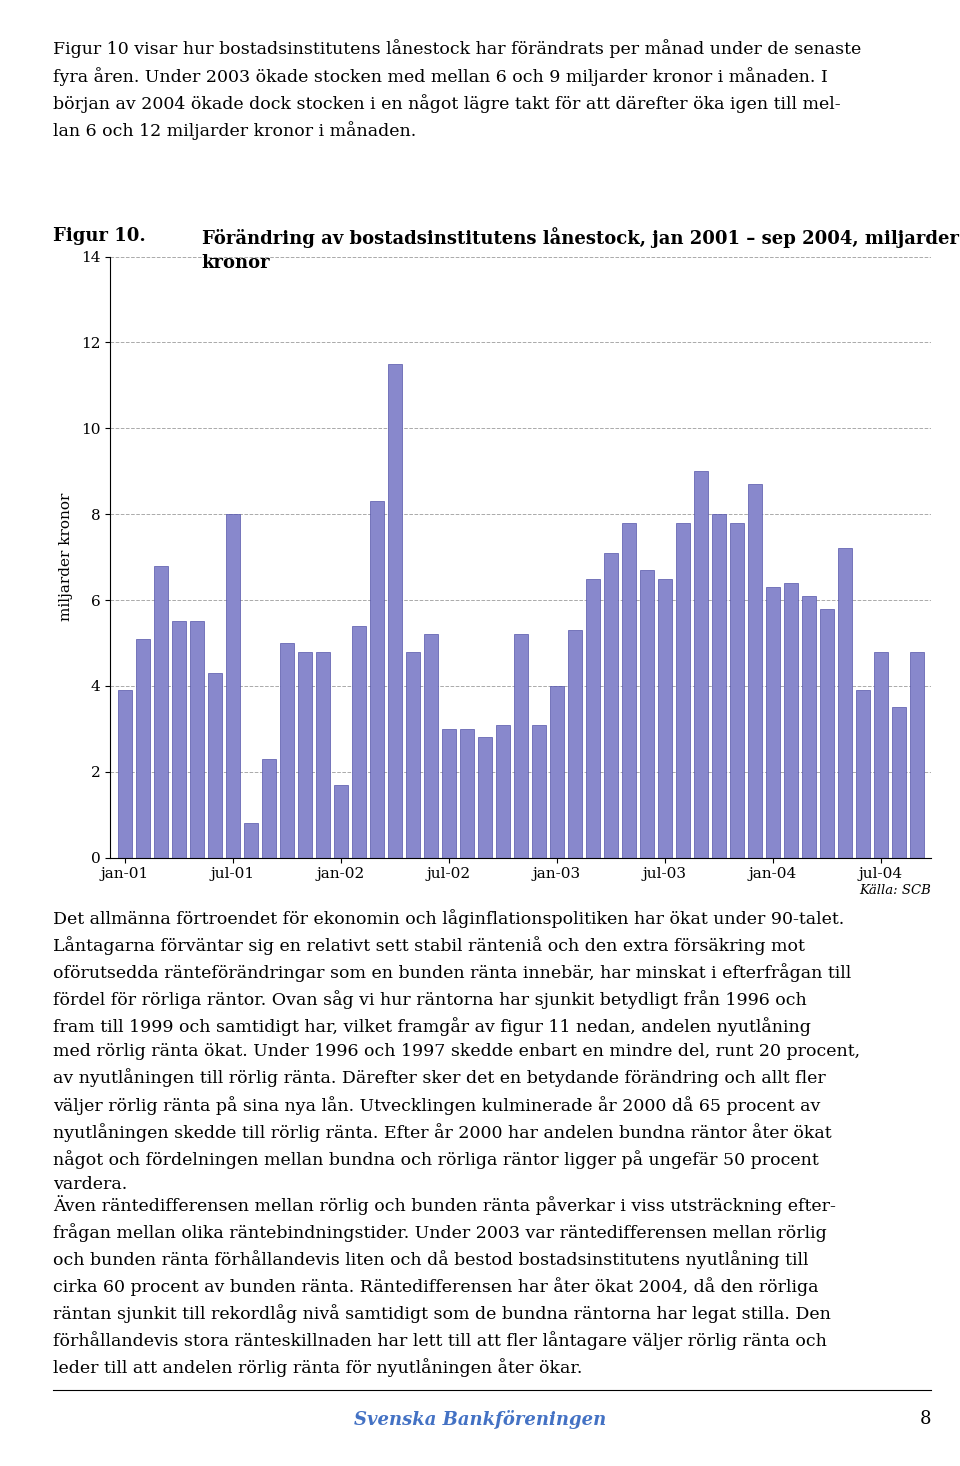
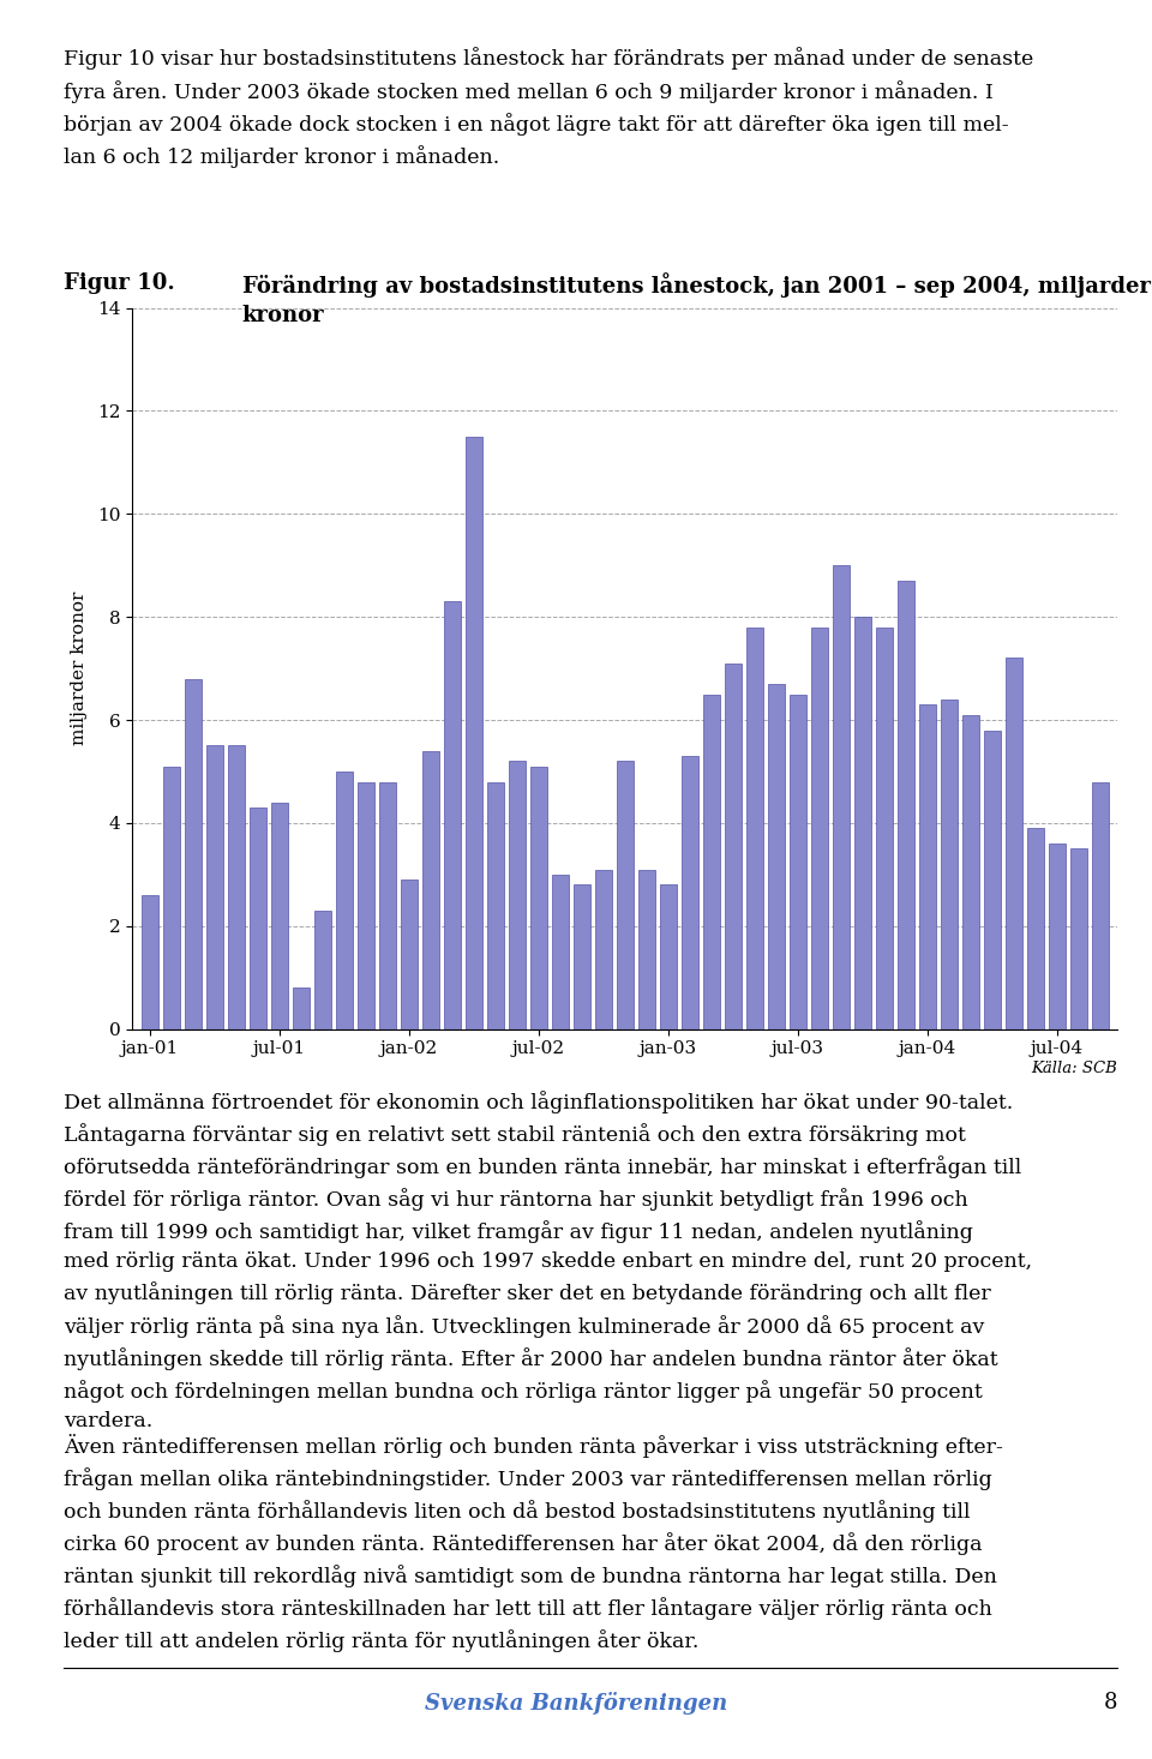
jan-01: 3.9 -> 2.6
jul-01: 8.0 -> 4.4
jan-02: 1.7 -> 2.9
jul-02: 3.0 -> 5.1
jan-03: 4.0 -> 2.8
jul-04: 4.8 -> 3.6
